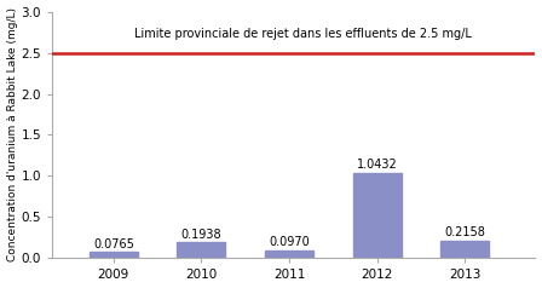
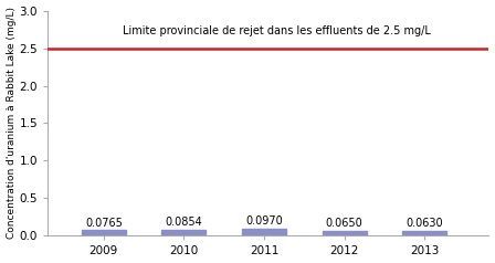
2010: 0.1938 -> 0.0854
2012: 1.0432 -> 0.0650
2013: 0.2158 -> 0.0630
